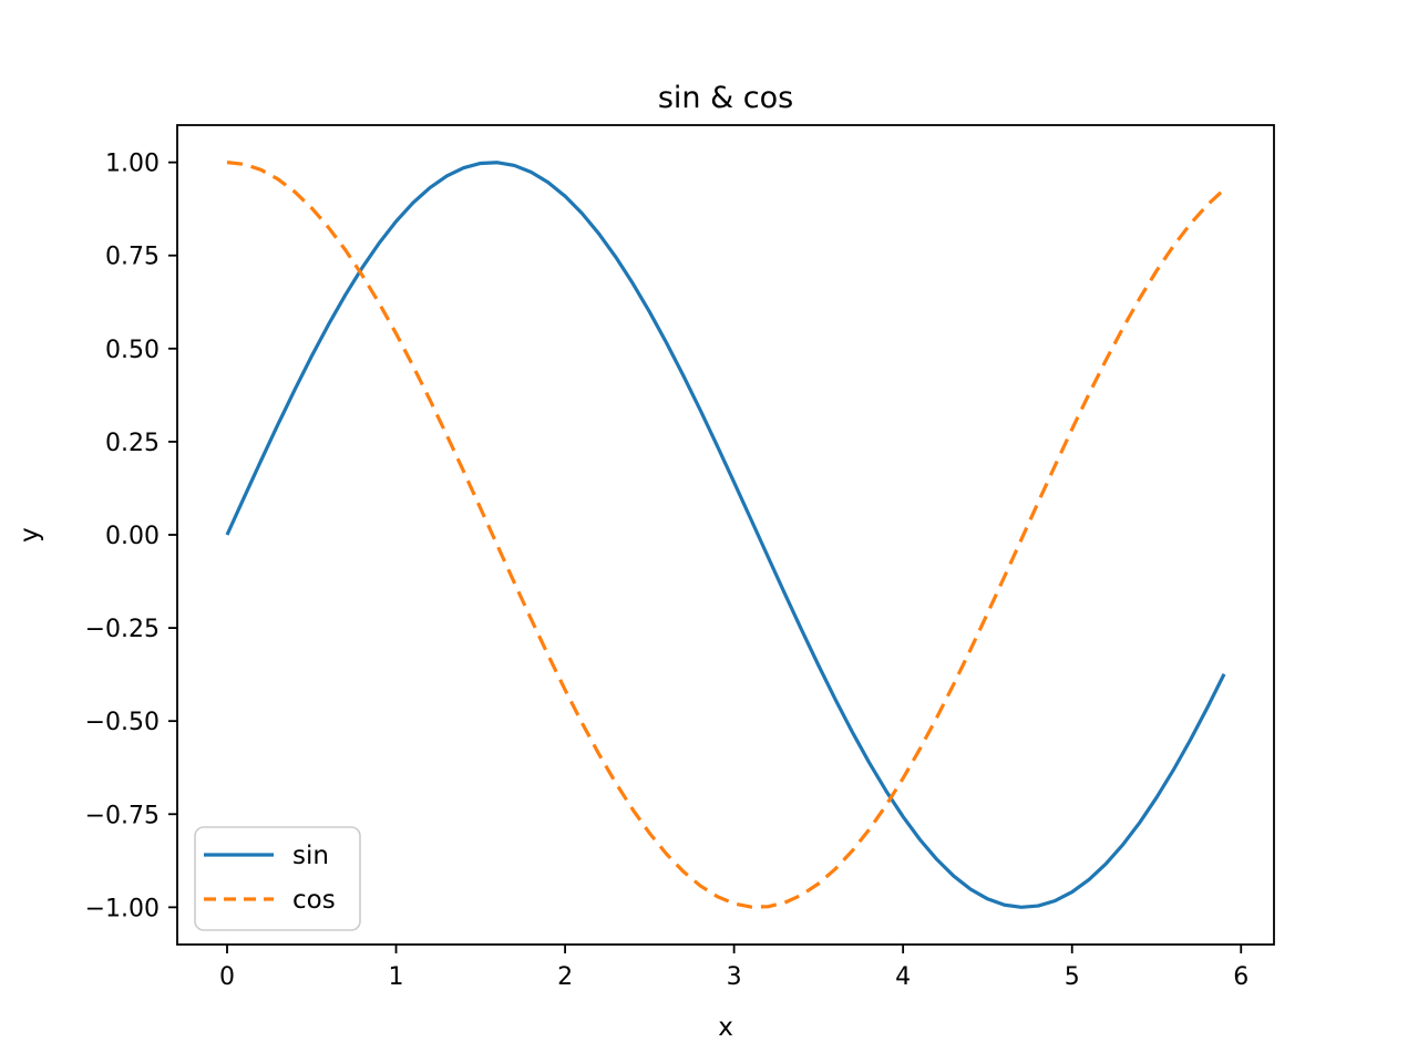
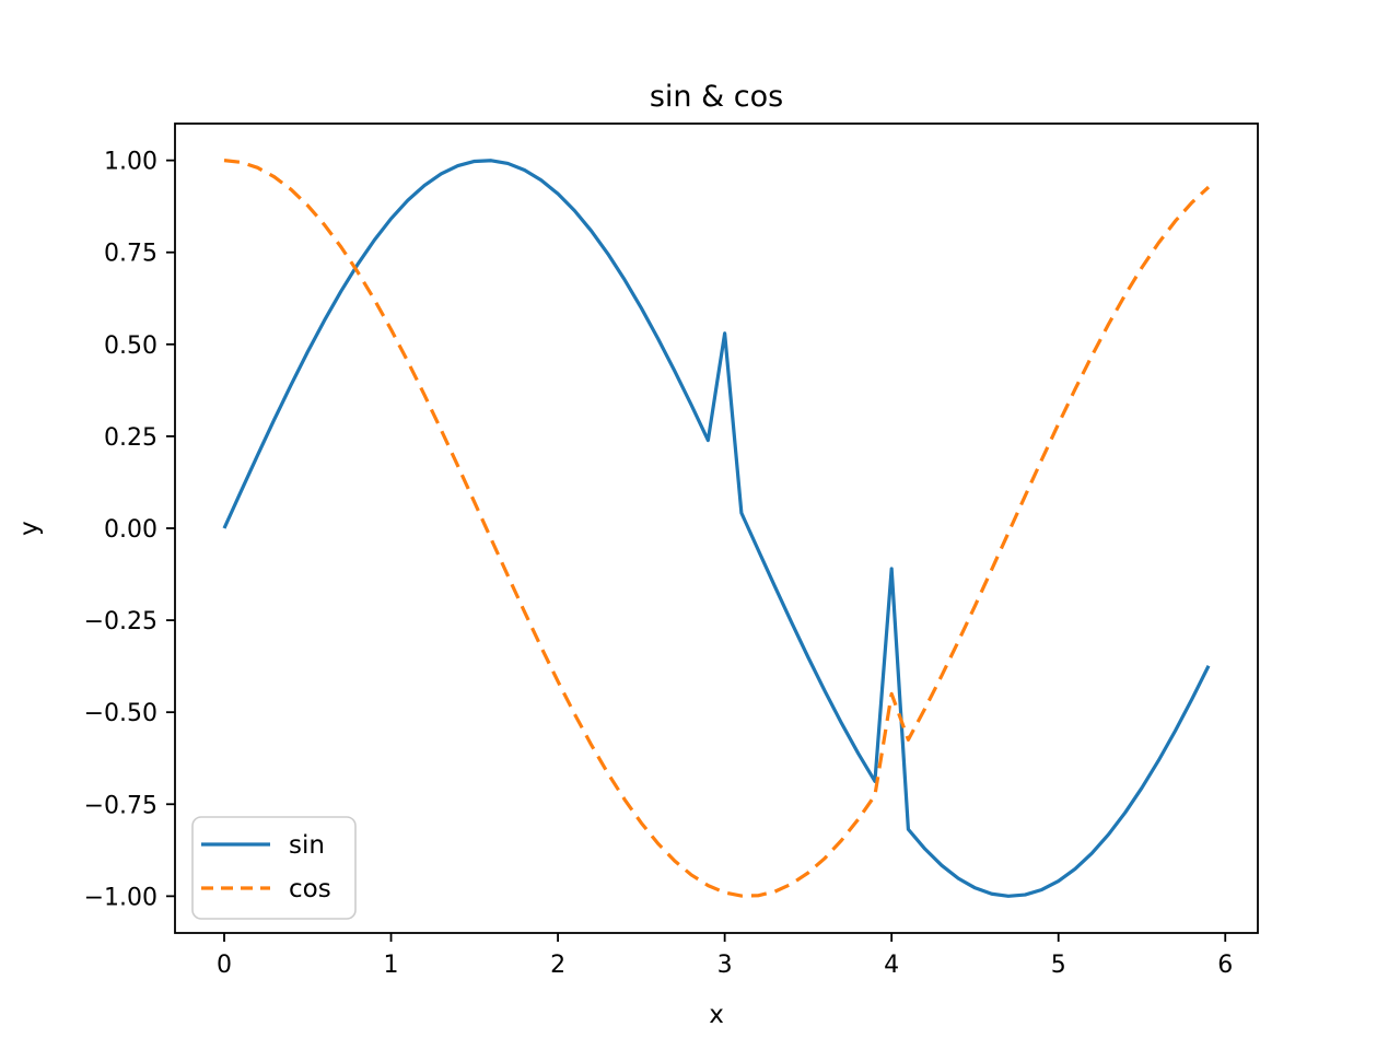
sin/3: 0.14 -> 0.53
sin/4: -0.76 -> -0.11
cos/4: -0.65 -> -0.45
